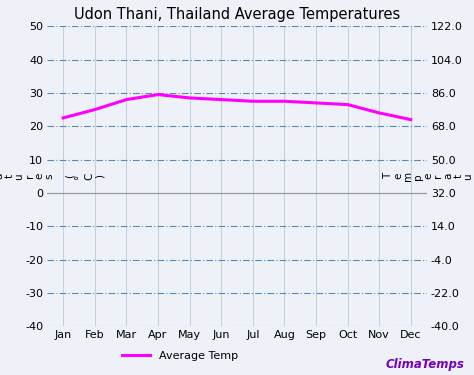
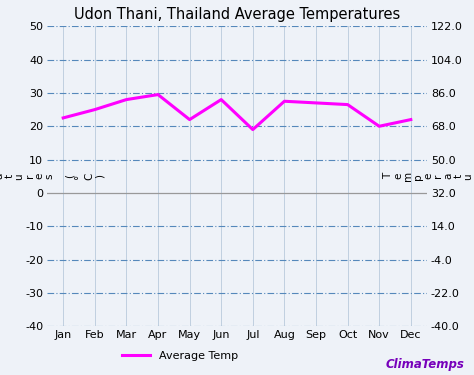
May: 28.5 -> 22.0
Jul: 27.5 -> 19.0
Nov: 24.0 -> 20.0
